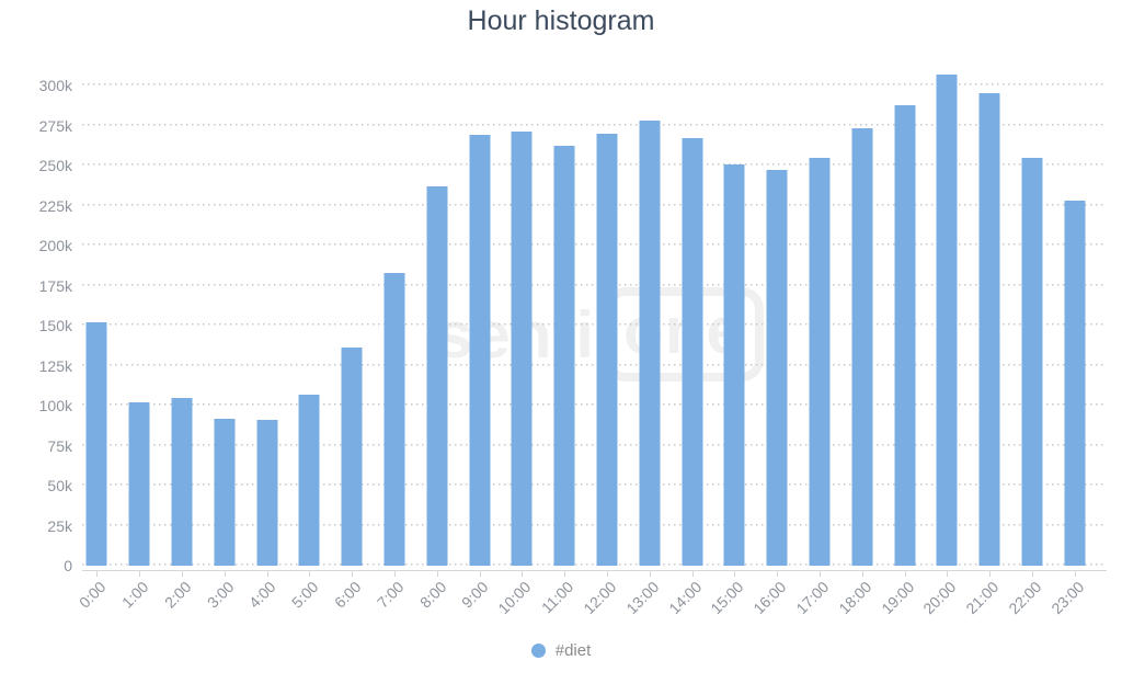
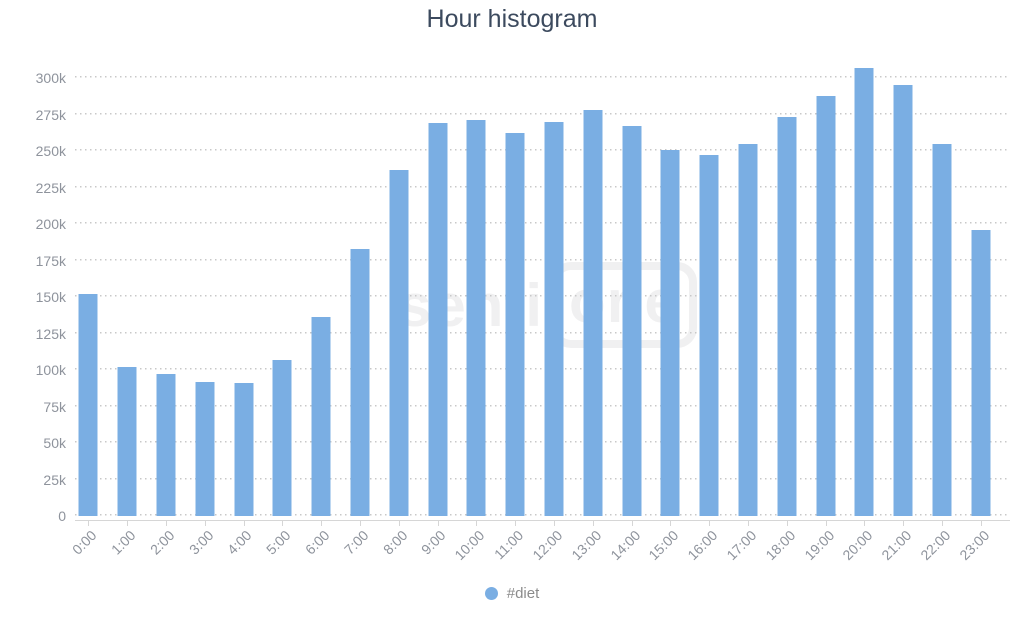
2:00: 105k -> 97k
23:00: 228k -> 196k
